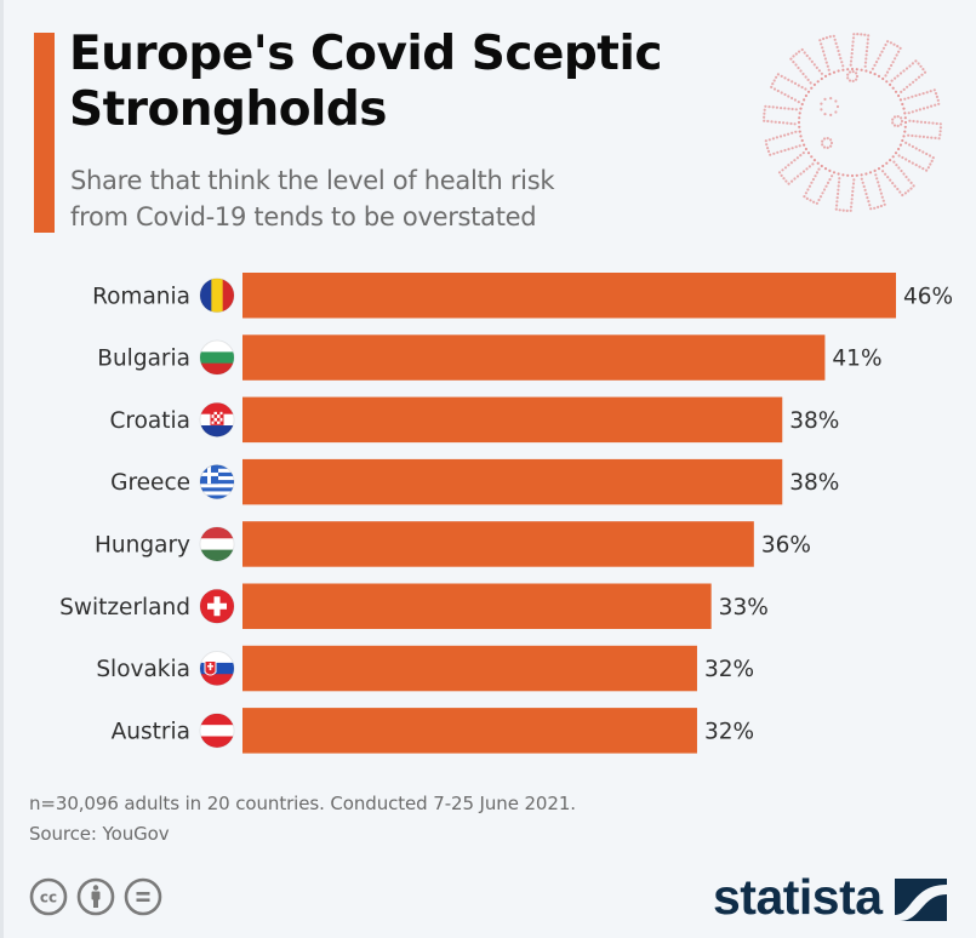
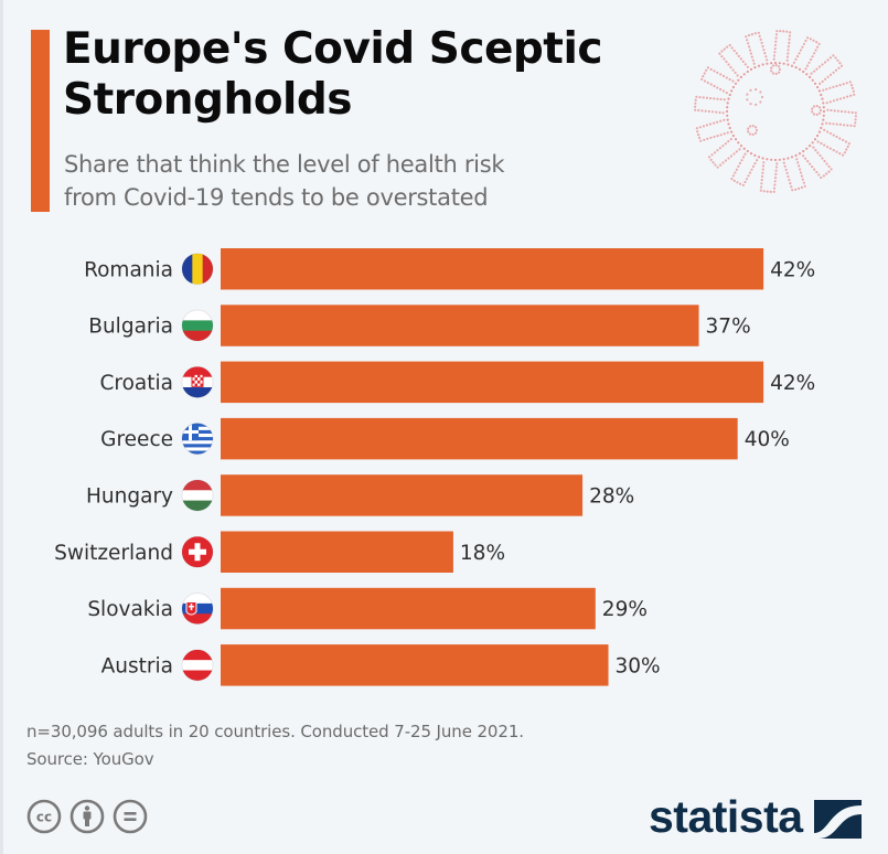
Romania: 46% -> 42%
Bulgaria: 41% -> 37%
Croatia: 38% -> 42%
Greece: 38% -> 40%
Hungary: 36% -> 28%
Switzerland: 33% -> 18%
Slovakia: 32% -> 29%
Austria: 32% -> 30%
